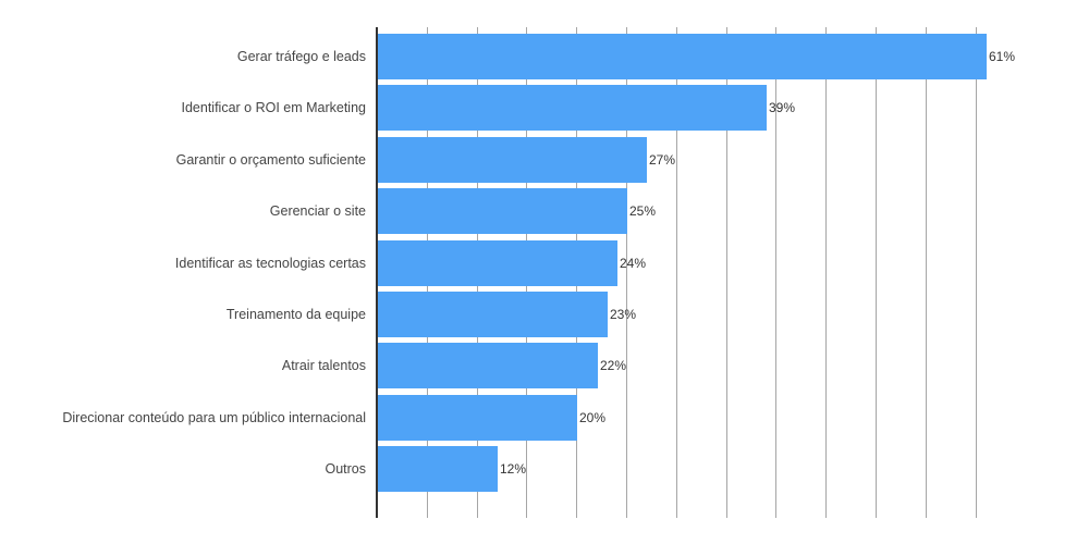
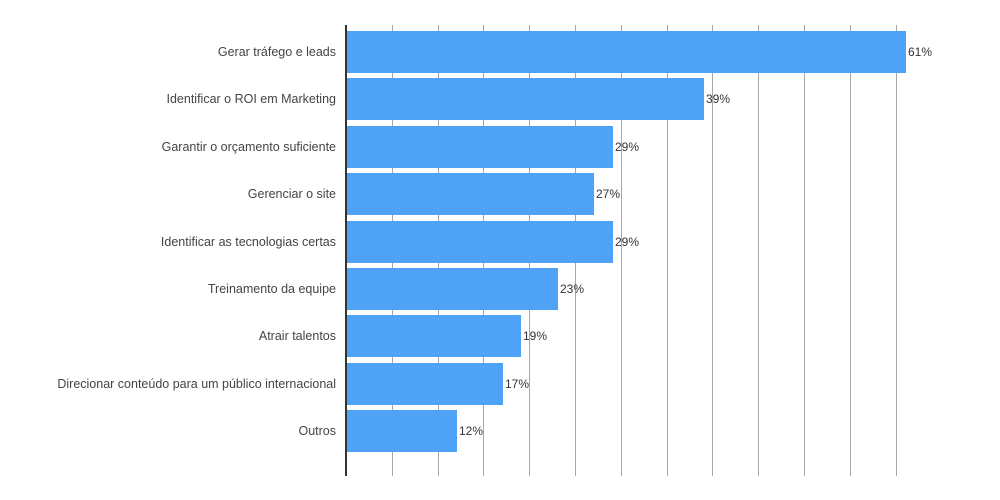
Garantir o orçamento suficiente: 27% -> 29%
Gerenciar o site: 25% -> 27%
Identificar as tecnologias certas: 24% -> 29%
Atrair talentos: 22% -> 19%
Direcionar conteúdo para um público internacional: 20% -> 17%
